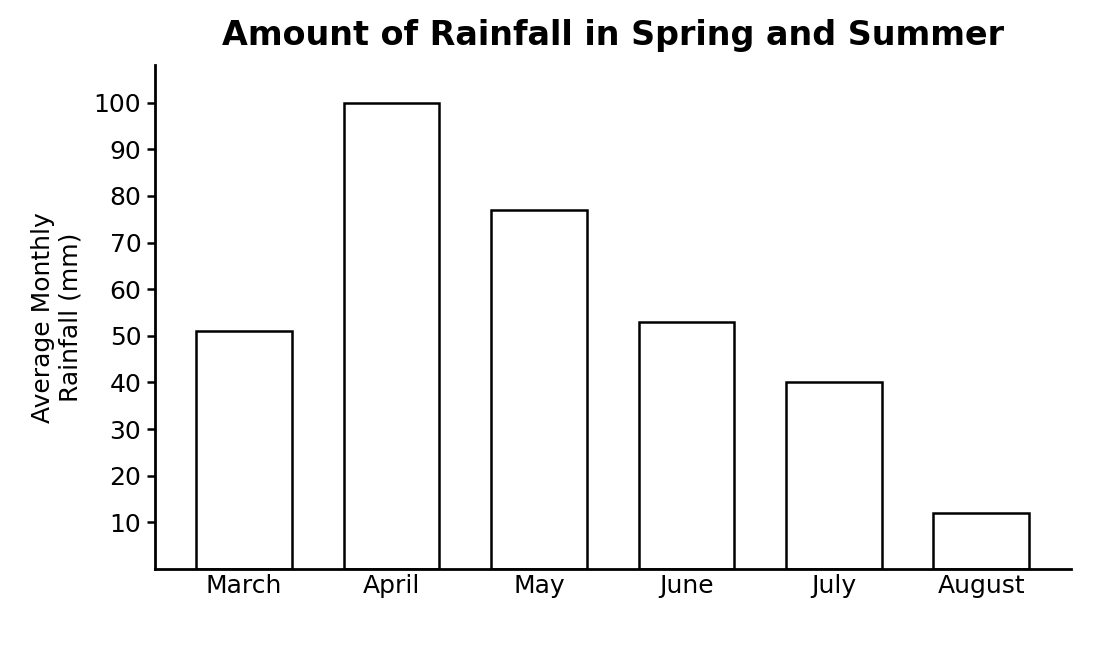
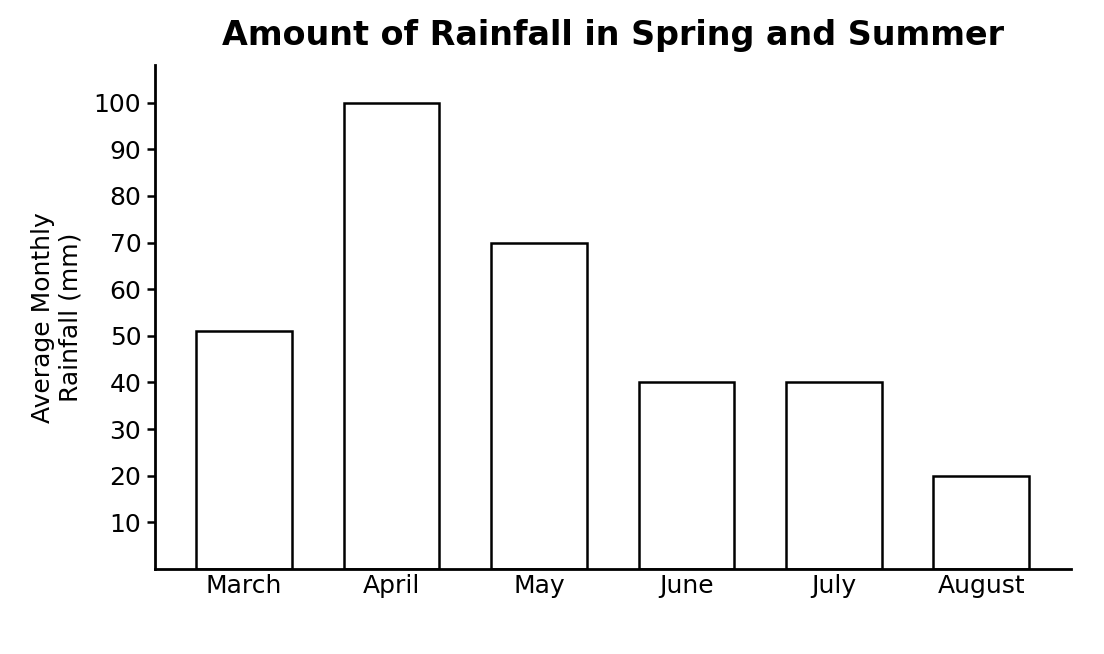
May: 77 -> 70
June: 53 -> 40
August: 12 -> 20
